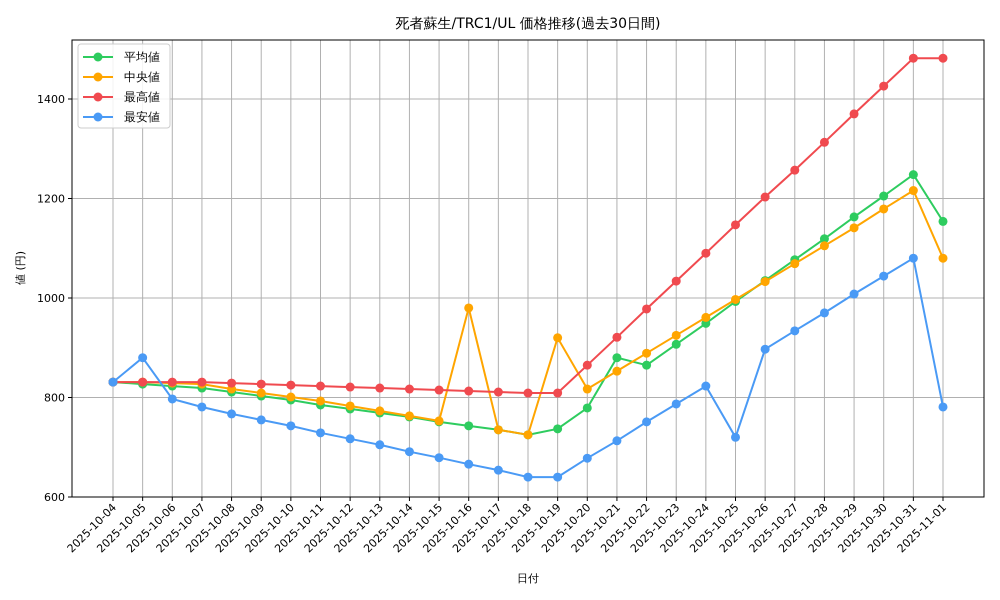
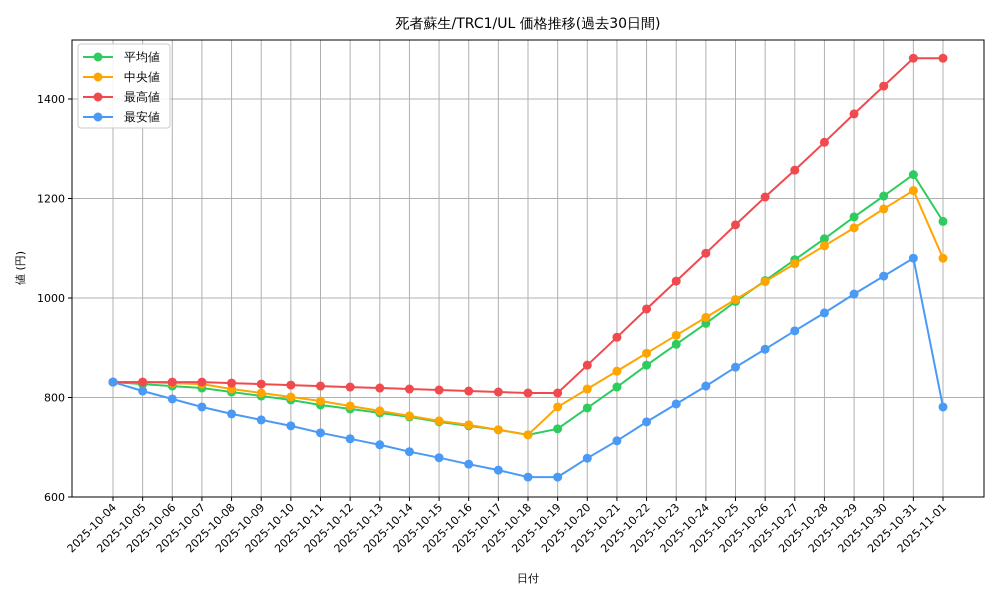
最安値/2025-10-05: 880 -> 810
中央値/2025-10-16: 980 -> 740
中央値/2025-10-19: 920 -> 780
平均値/2025-10-21: 880 -> 820
最安値/2025-10-25: 720 -> 860
